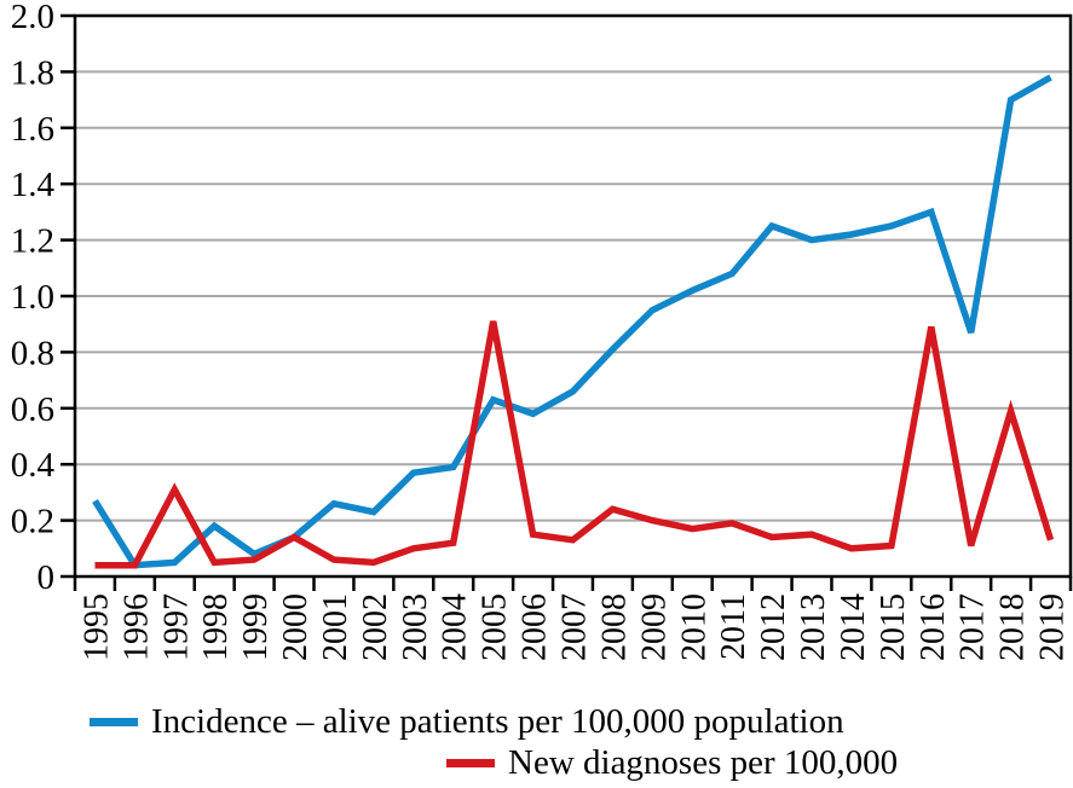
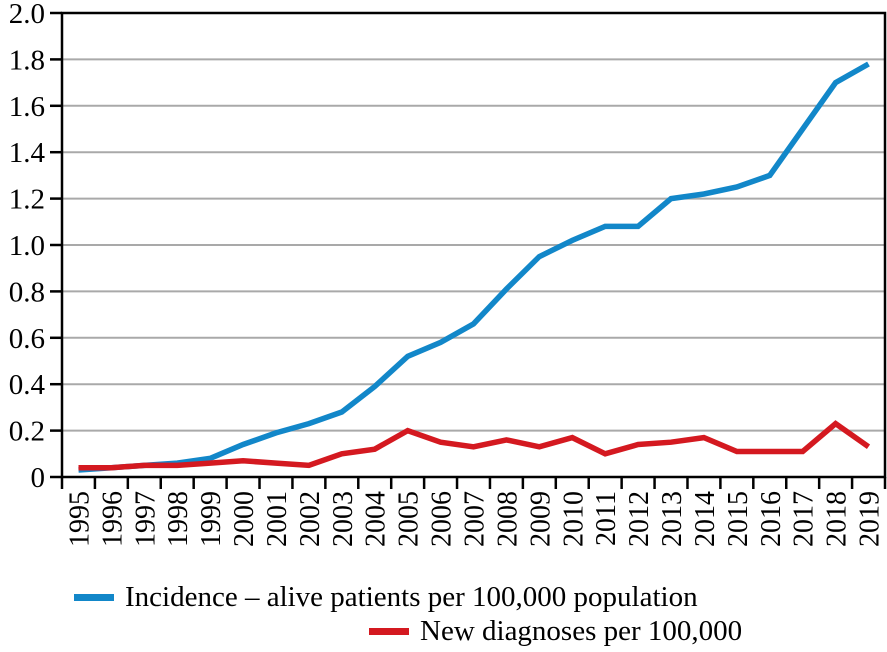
Incidence – alive patients per 100,000 population/1995: 0.27 -> 0.03
New diagnoses per 100,000/1997: 0.31 -> 0.05
Incidence – alive patients per 100,000 population/1998: 0.18 -> 0.06
New diagnoses per 100,000/2000: 0.14 -> 0.07
Incidence – alive patients per 100,000 population/2001: 0.26 -> 0.19
Incidence – alive patients per 100,000 population/2003: 0.37 -> 0.28
Incidence – alive patients per 100,000 population/2005: 0.63 -> 0.52
New diagnoses per 100,000/2005: 0.91 -> 0.20
New diagnoses per 100,000/2008: 0.24 -> 0.16
New diagnoses per 100,000/2009: 0.20 -> 0.13
New diagnoses per 100,000/2011: 0.19 -> 0.10
Incidence – alive patients per 100,000 population/2012: 1.25 -> 1.08
New diagnoses per 100,000/2014: 0.10 -> 0.17
New diagnoses per 100,000/2016: 0.89 -> 0.11
Incidence – alive patients per 100,000 population/2017: 0.87 -> 1.50
New diagnoses per 100,000/2018: 0.59 -> 0.23
